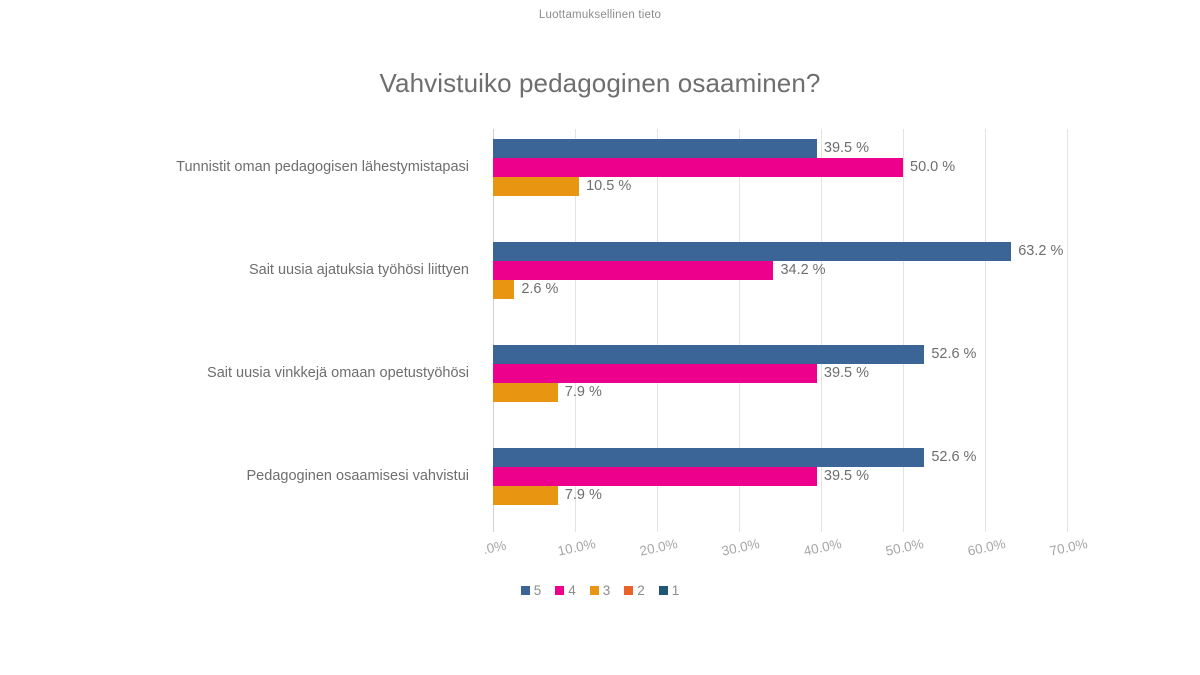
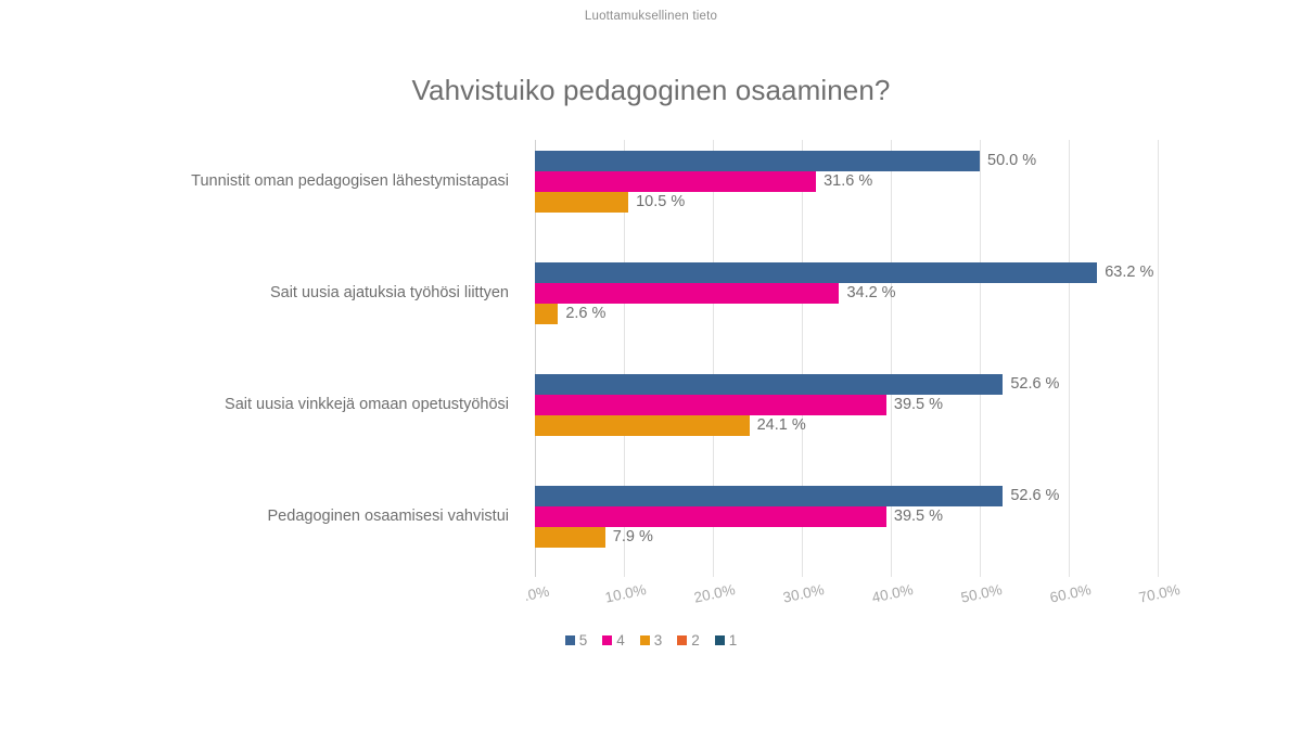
5/Tunnistit oman pedagogisen lähestymistapasi: 39.5 -> 50.0
4/Tunnistit oman pedagogisen lähestymistapasi: 50.0 -> 31.6
3/Sait uusia vinkkejä omaan opetustyöhösi: 7.9 -> 24.1
